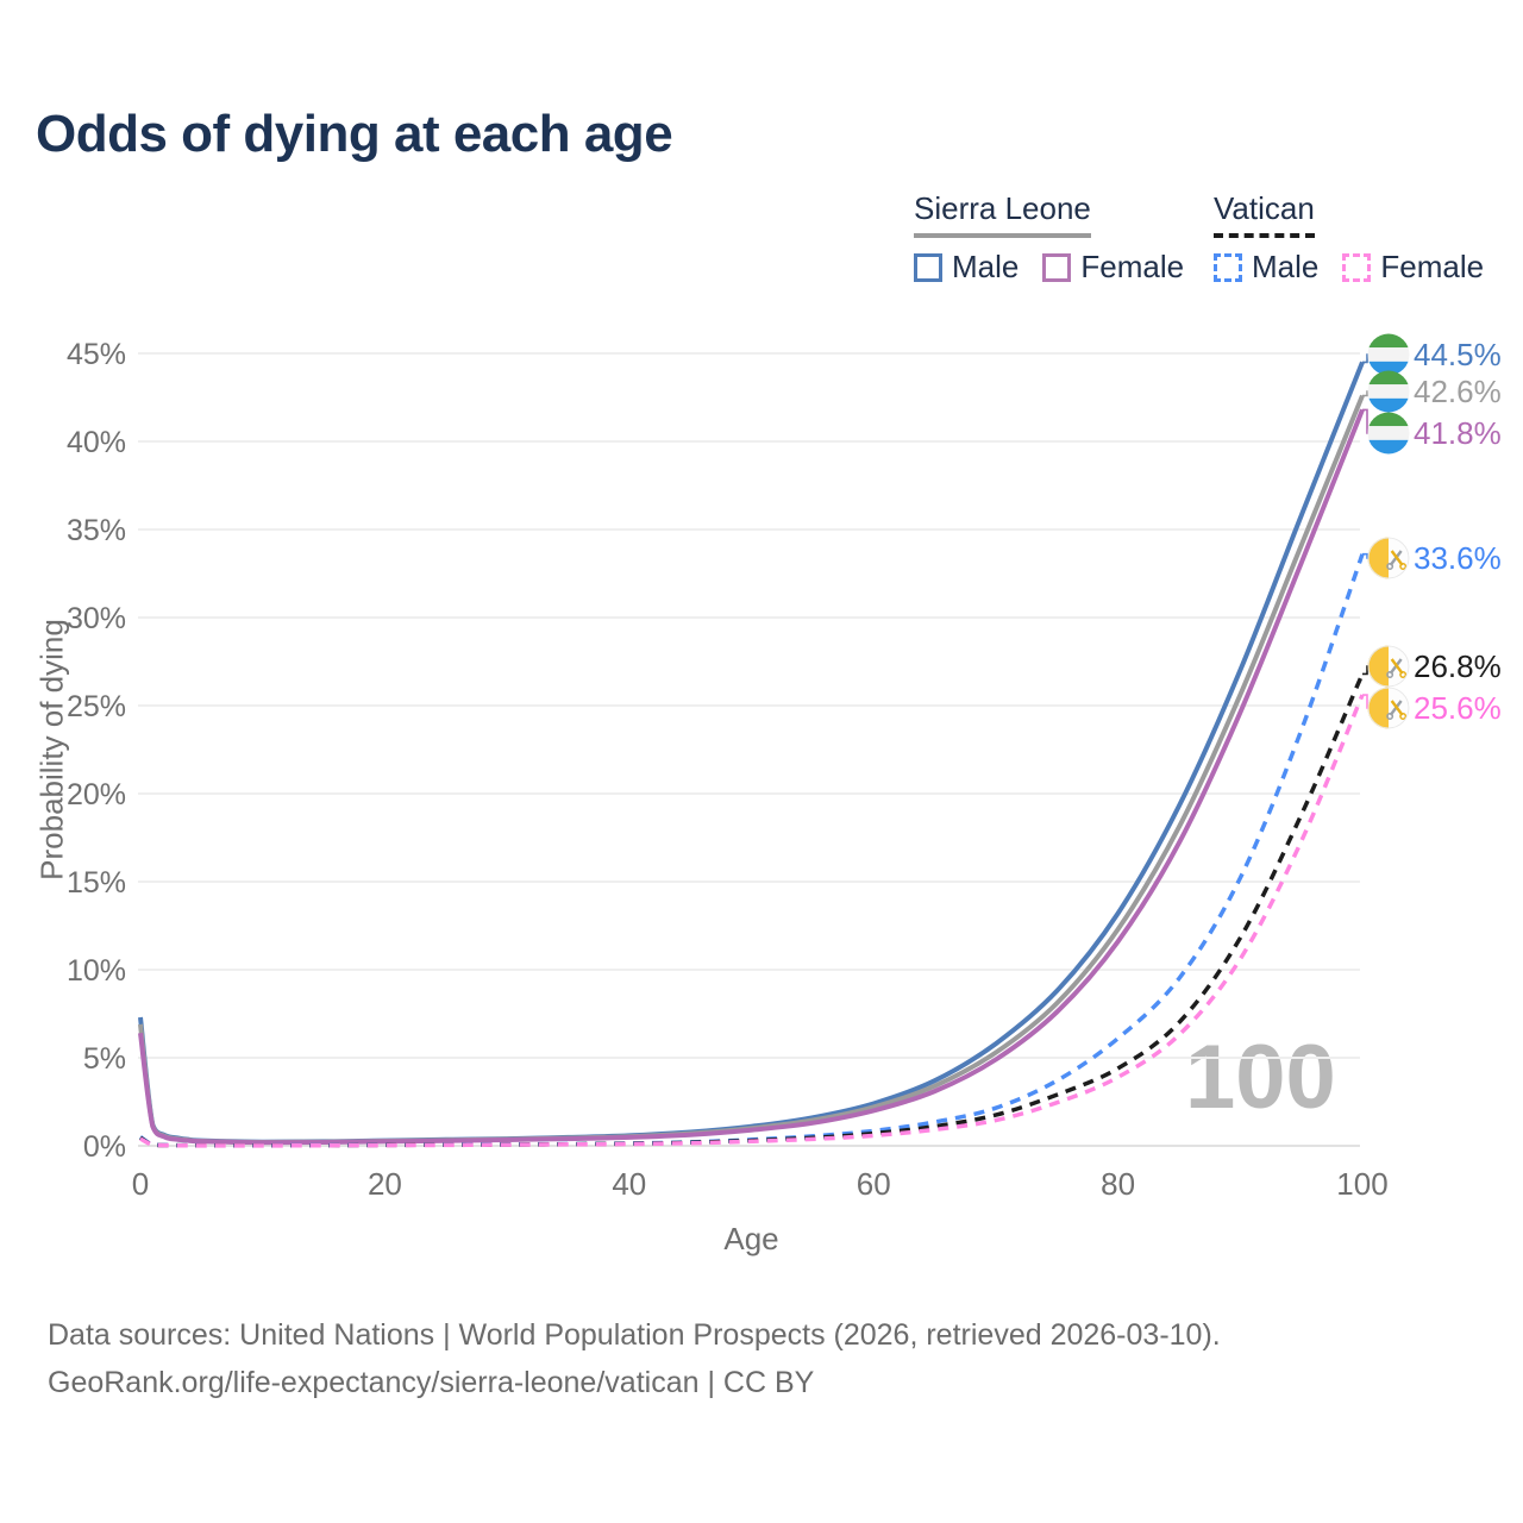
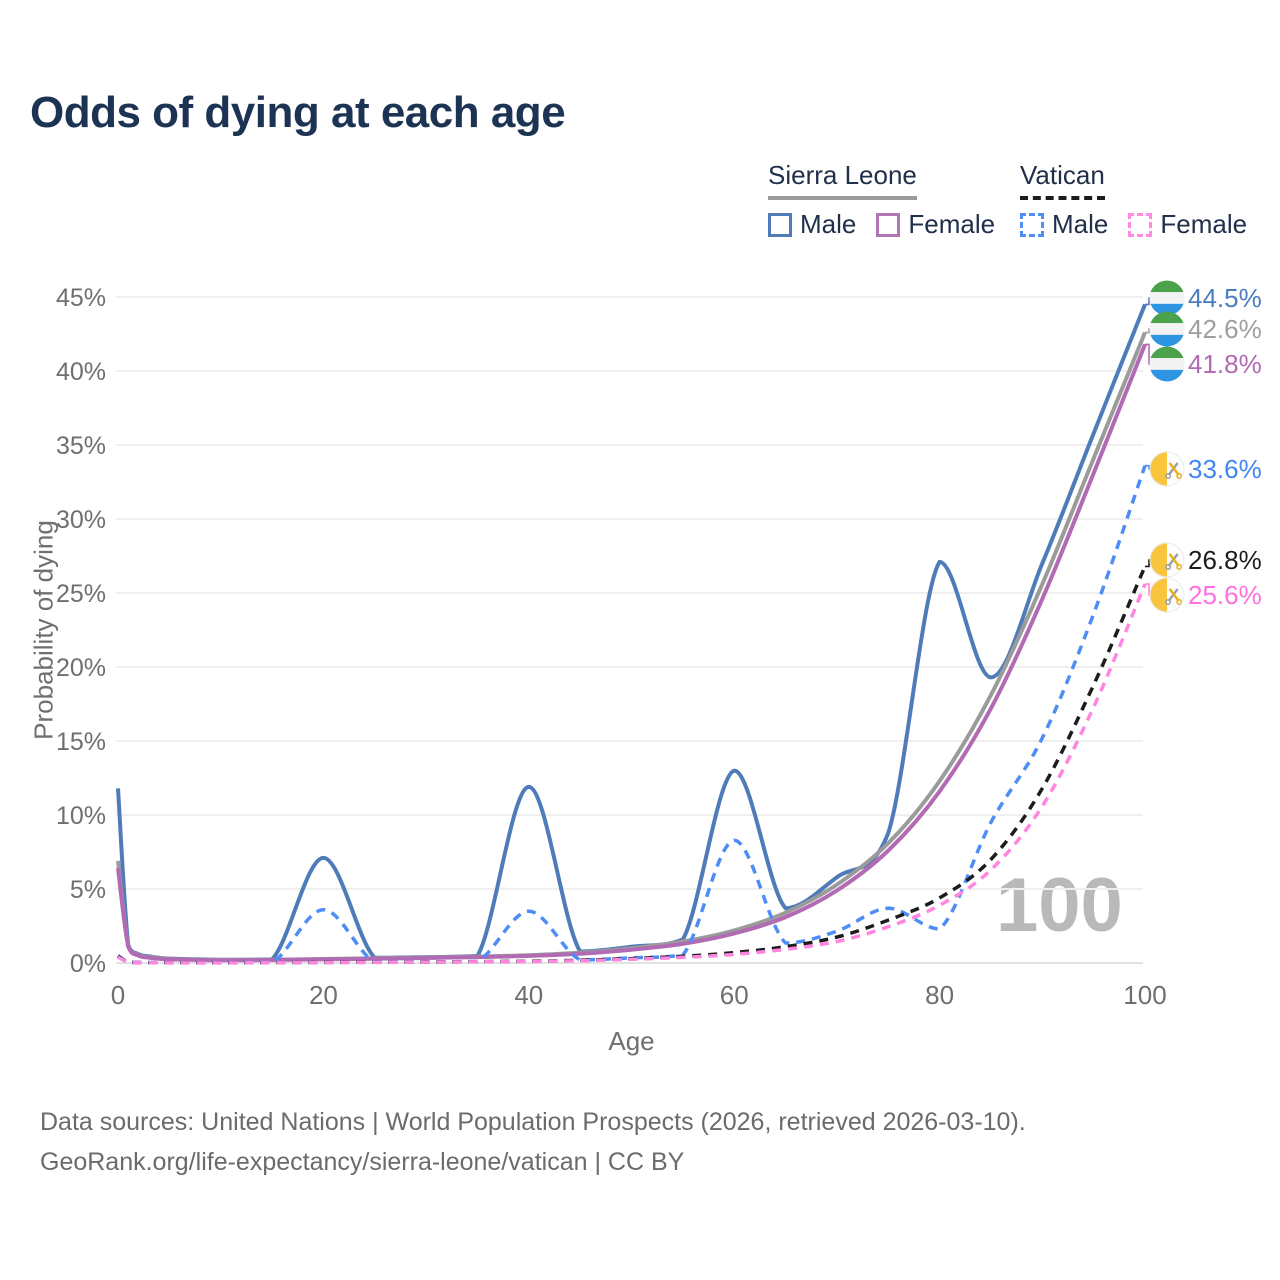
Sierra Leone Male/0: 7.3% -> 11.8%
Sierra Leone Male/20: 0.3% -> 7.1%
Vatican Male/20: 0.1% -> 3.6%
Sierra Leone Male/40: 0.6% -> 11.9%
Vatican Male/40: 0.1% -> 3.5%
Sierra Leone Male/60: 2.4% -> 13.0%
Vatican Male/60: 0.8% -> 8.3%
Sierra Leone Male/80: 13.2% -> 27.1%
Vatican Male/80: 6.1% -> 2.3%
